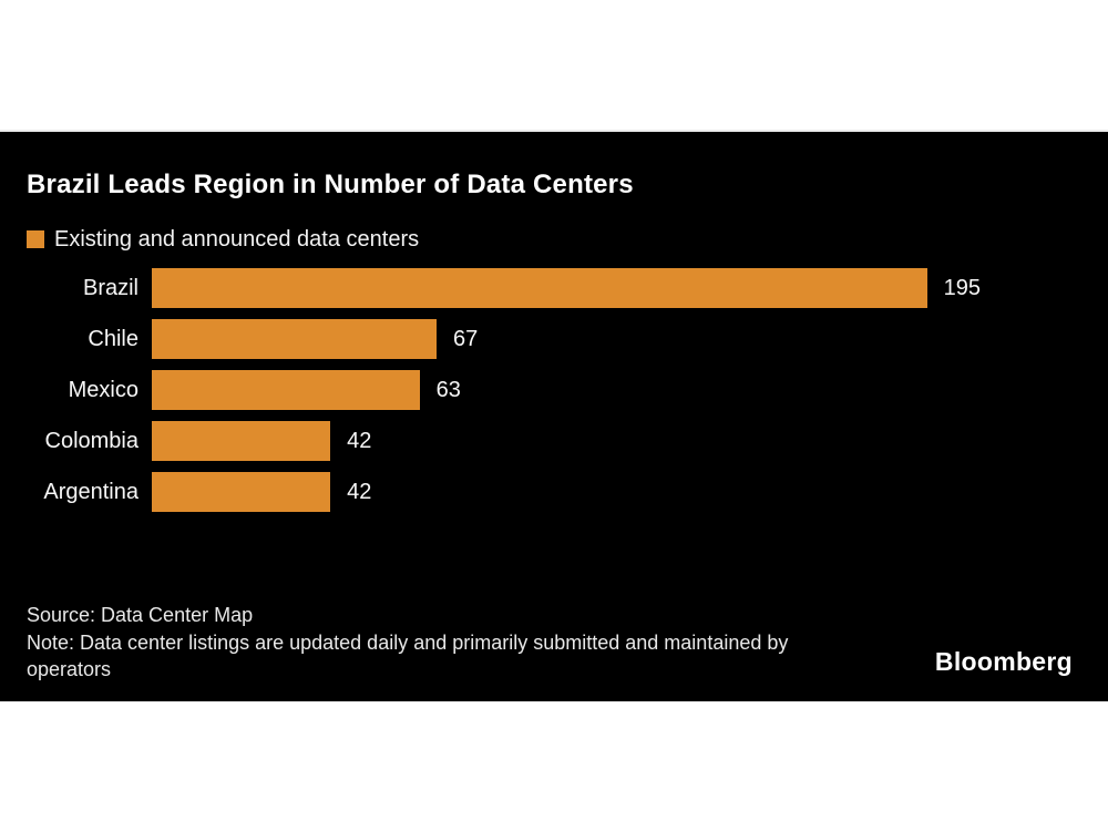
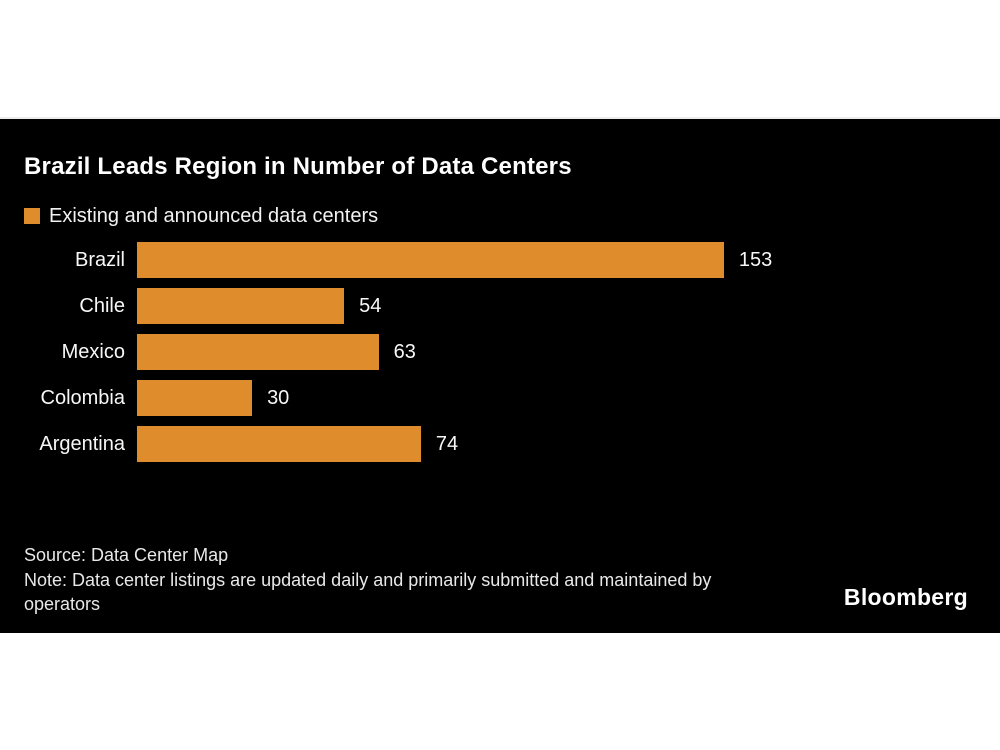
Brazil: 195 -> 153
Chile: 67 -> 54
Colombia: 42 -> 30
Argentina: 42 -> 74
